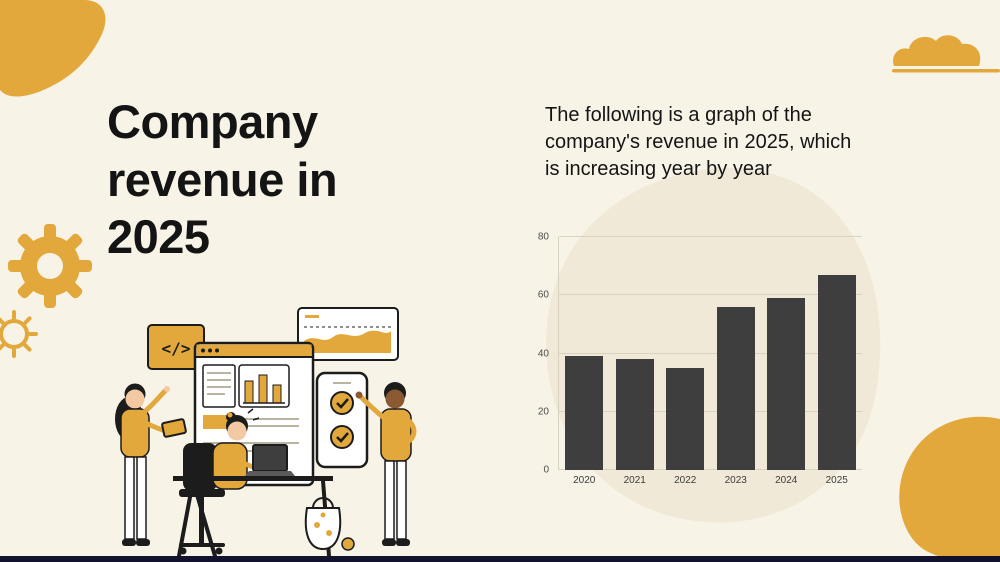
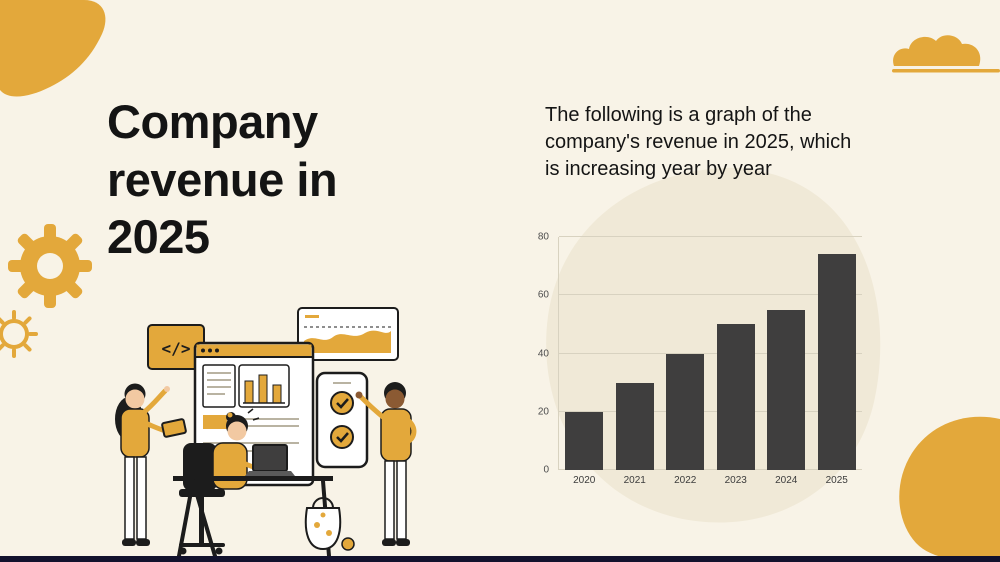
2020: 39 -> 20
2021: 38 -> 30
2022: 35 -> 40
2023: 56 -> 50
2024: 59 -> 55
2025: 67 -> 74
